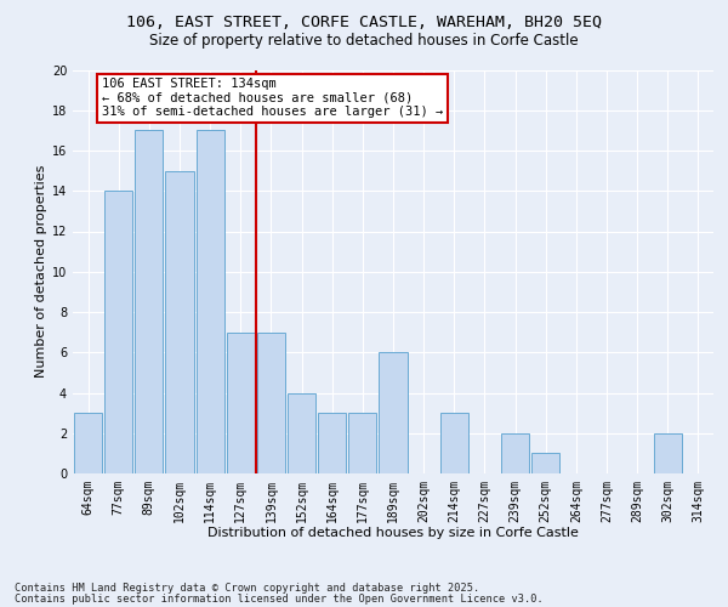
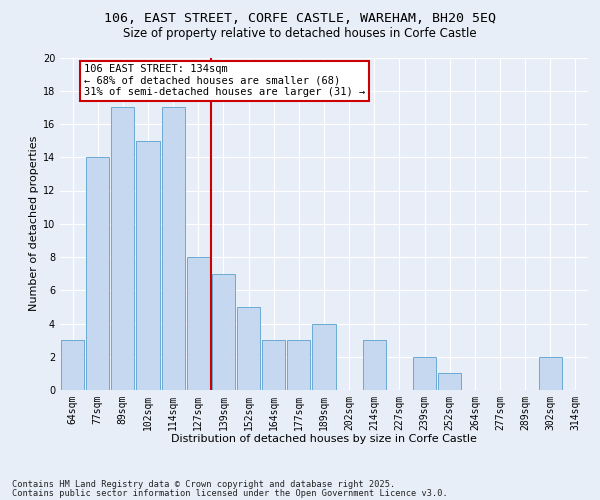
127sqm: 7 -> 8
152sqm: 4 -> 5
189sqm: 6 -> 4
